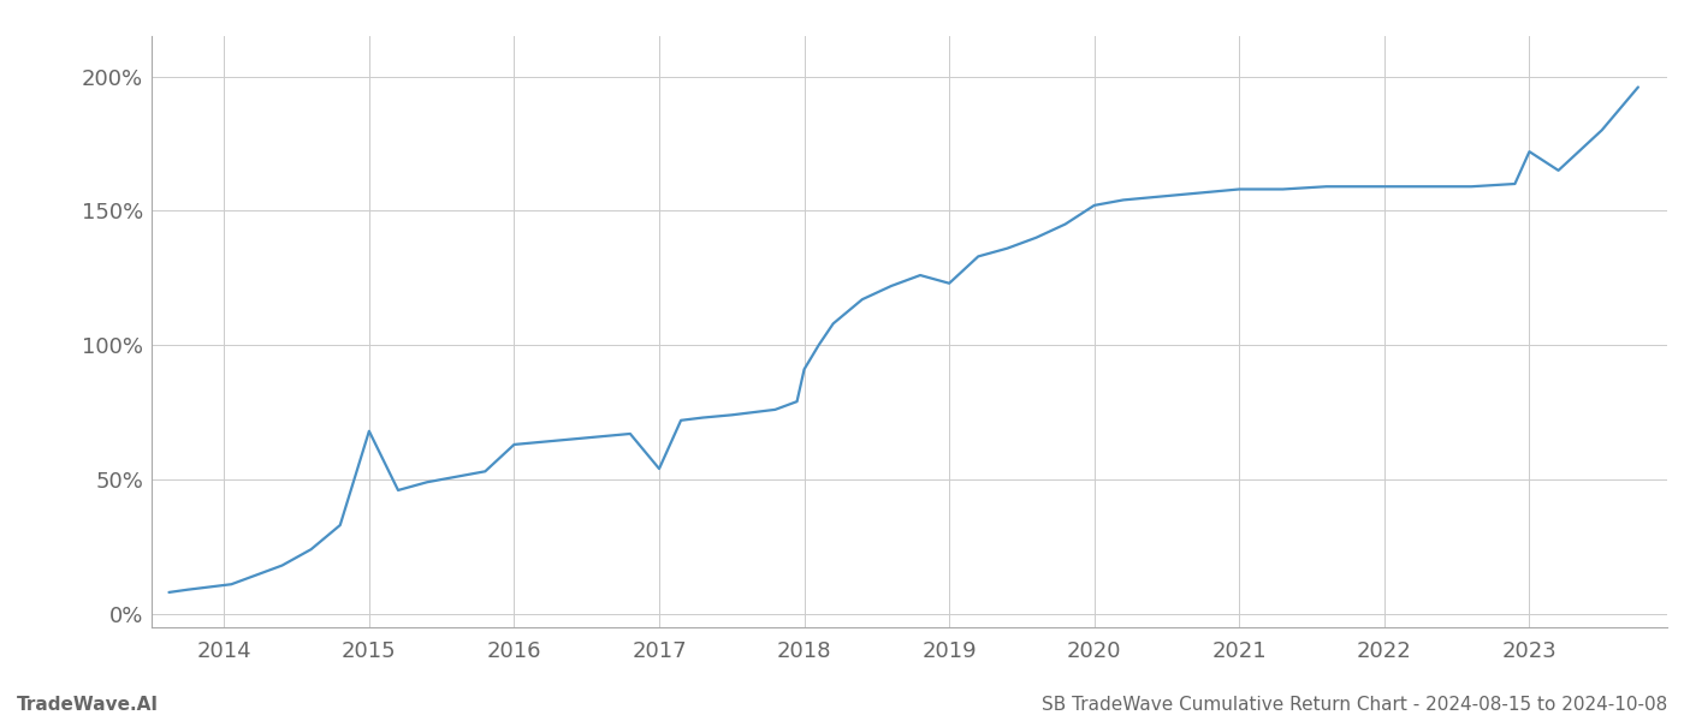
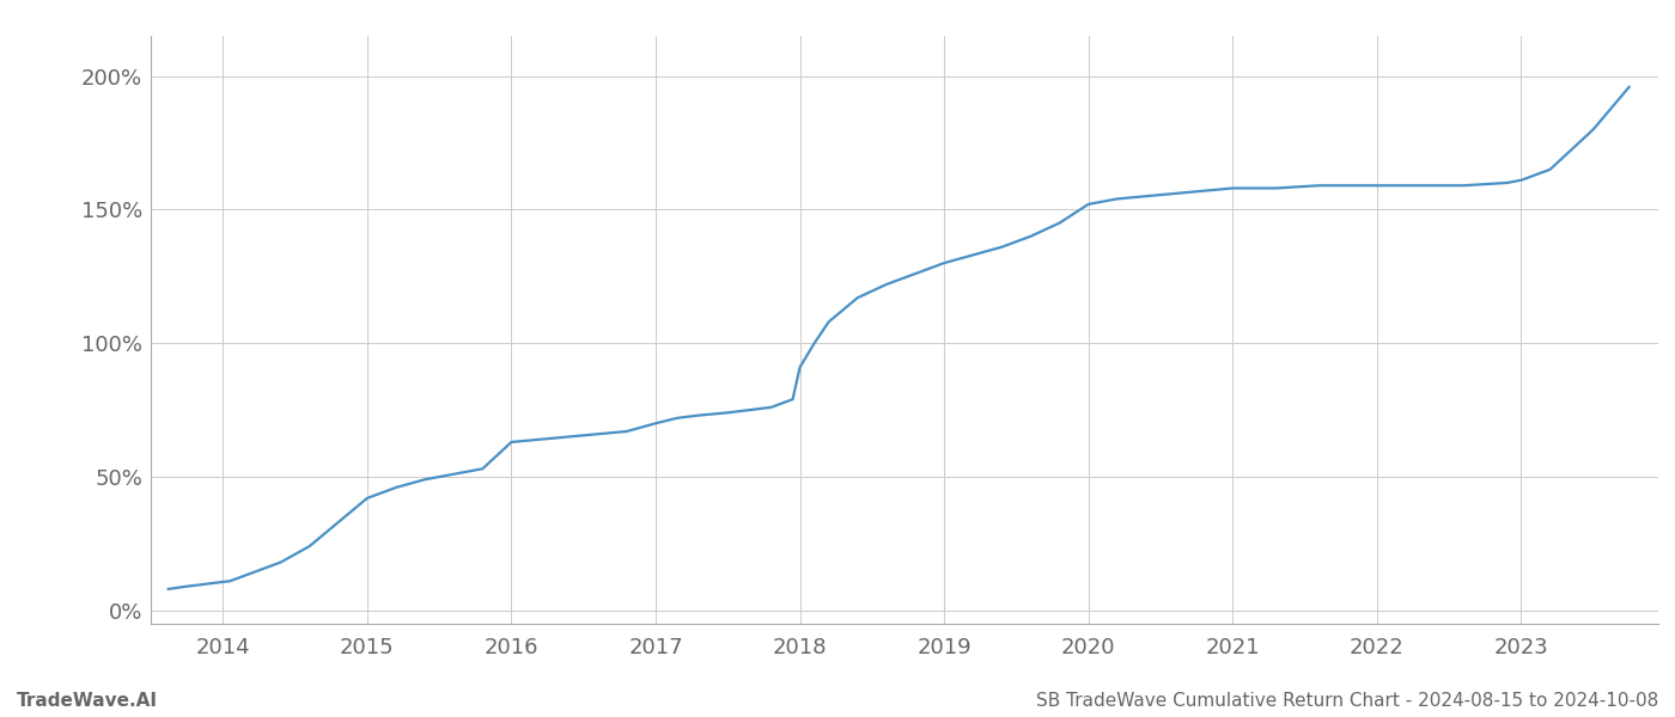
2015: 68% -> 42%
2017: 54% -> 70%
2019: 123% -> 130%
2023: 172% -> 161%
